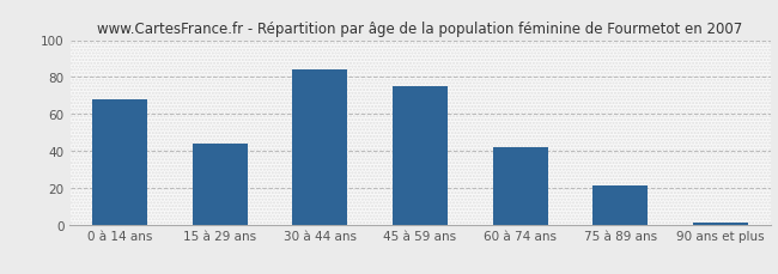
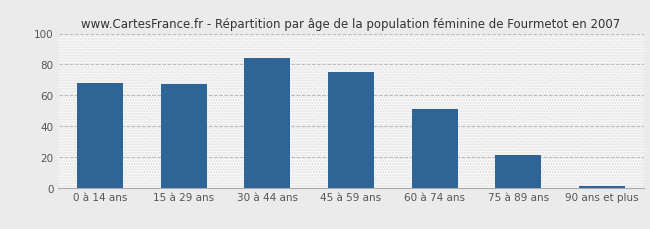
15 à 29 ans: 44 -> 67
60 à 74 ans: 42 -> 51
